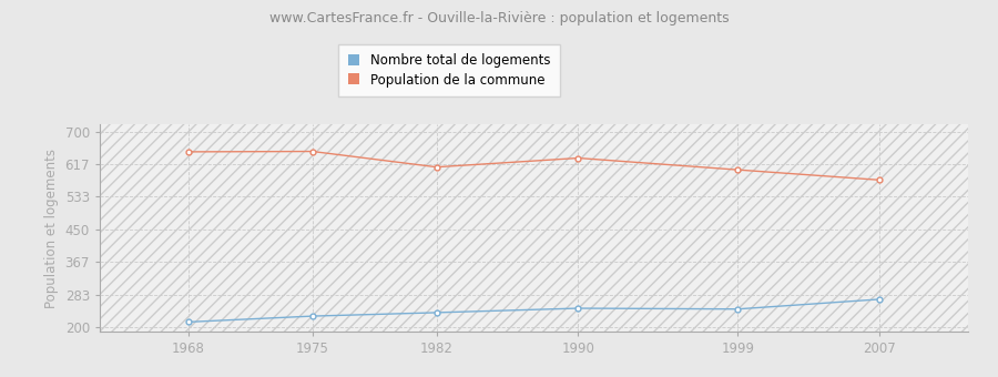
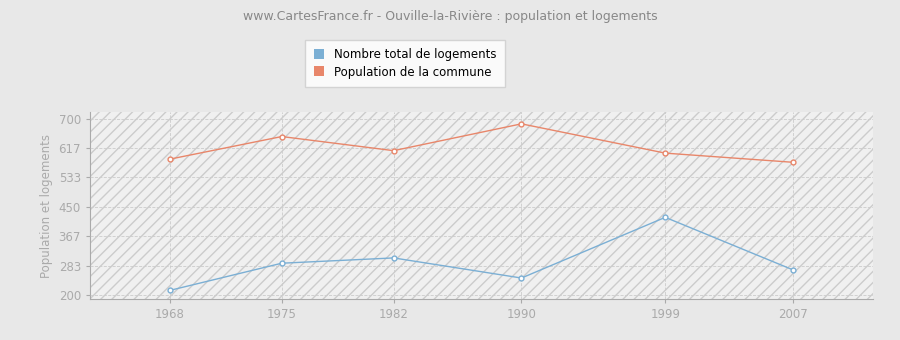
Population de la commune/1968: 648 -> 585
Nombre total de logements/1975: 228 -> 290
Nombre total de logements/1982: 237 -> 305
Population de la commune/1990: 632 -> 685
Nombre total de logements/1999: 246 -> 420
